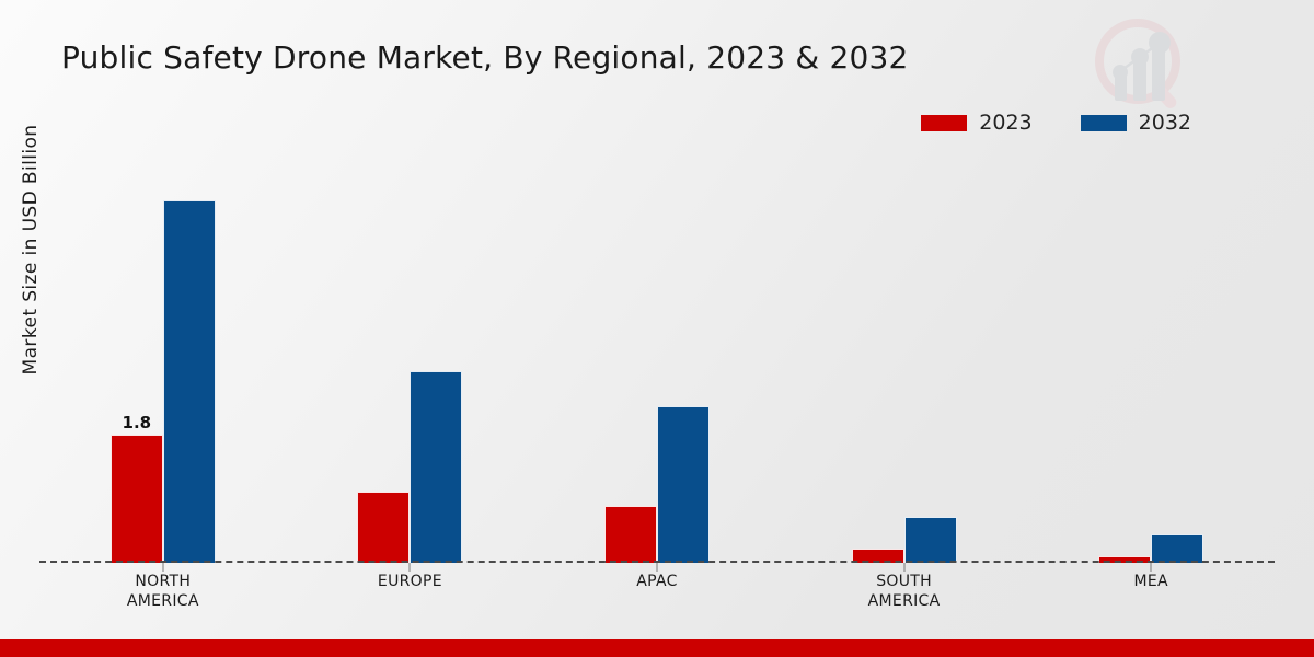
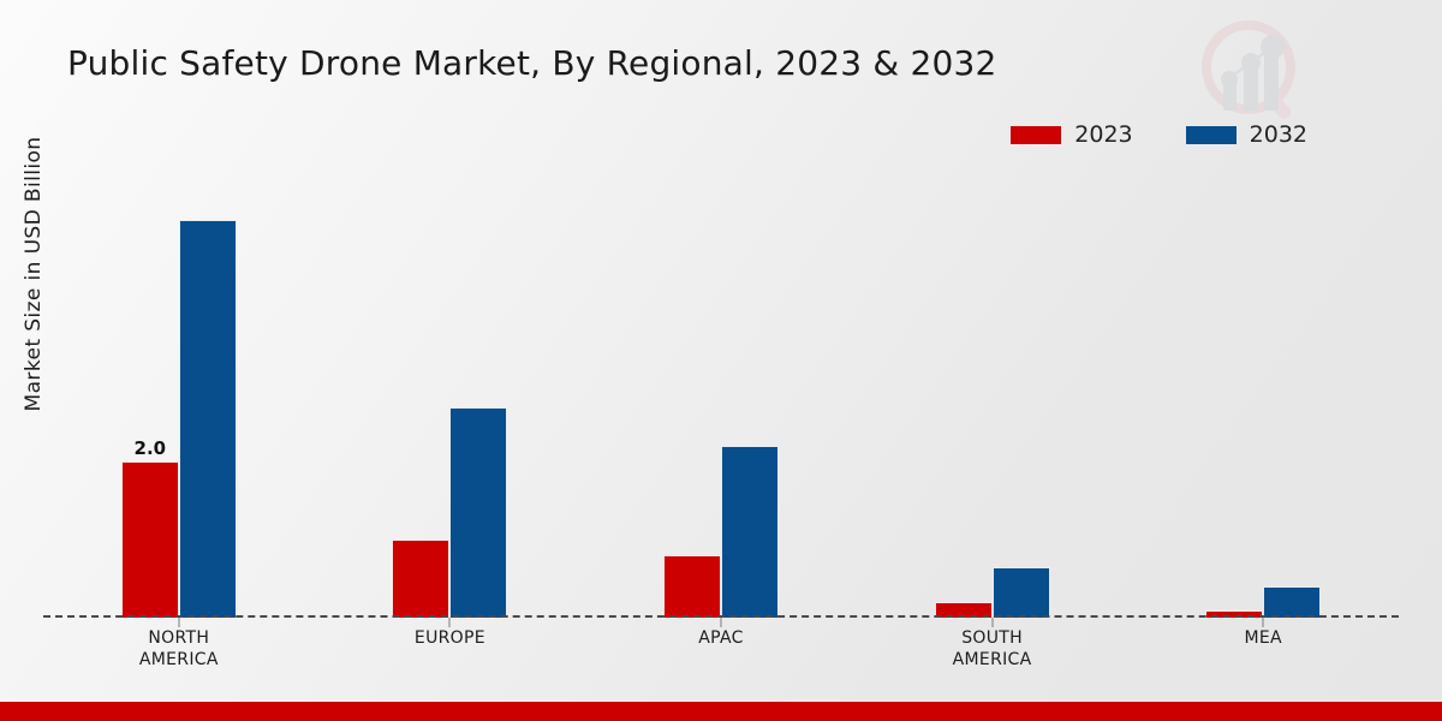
2023/NORTH AMERICA: 1.8 -> 2.0
